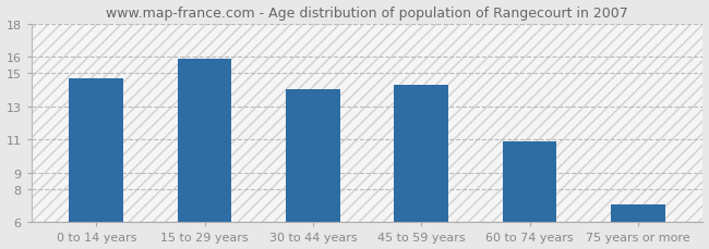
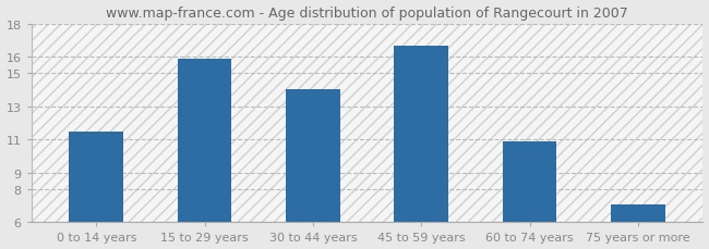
0 to 14 years: 14.7 -> 11.5
45 to 59 years: 14.3 -> 16.6
